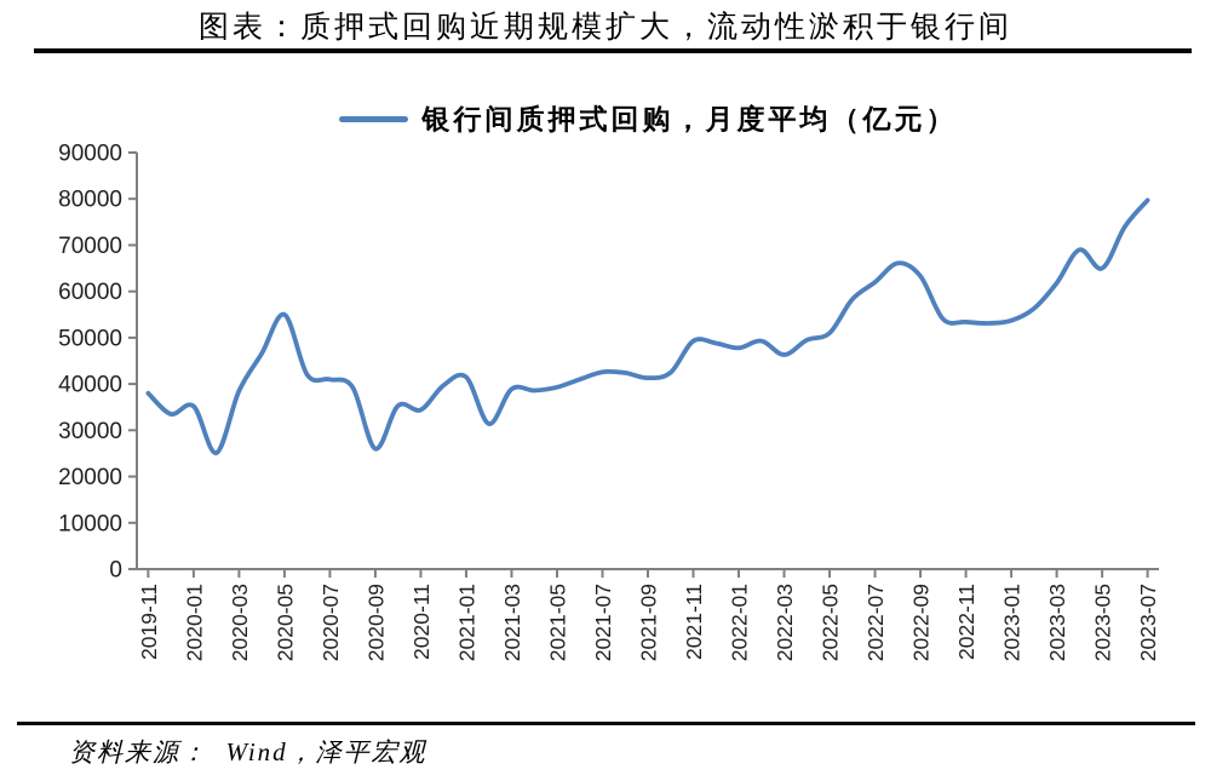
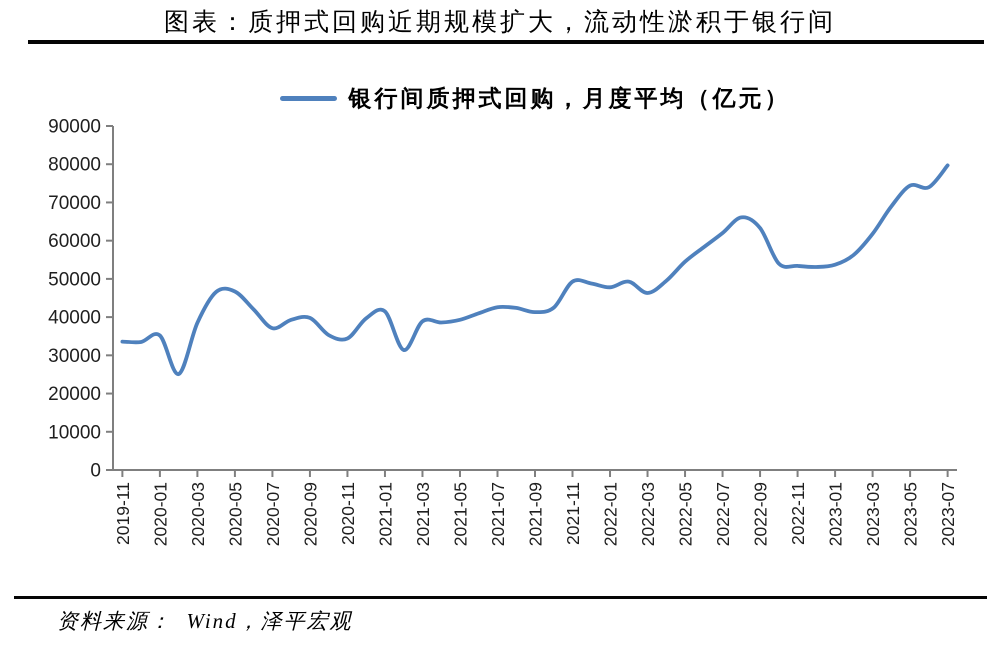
2019-11: 38000 -> 34000
2020-05: 55000 -> 47000
2020-07: 41000 -> 37000
2020-09: 26000 -> 40000
2022-05: 51000 -> 54000
2023-05: 65000 -> 74000
